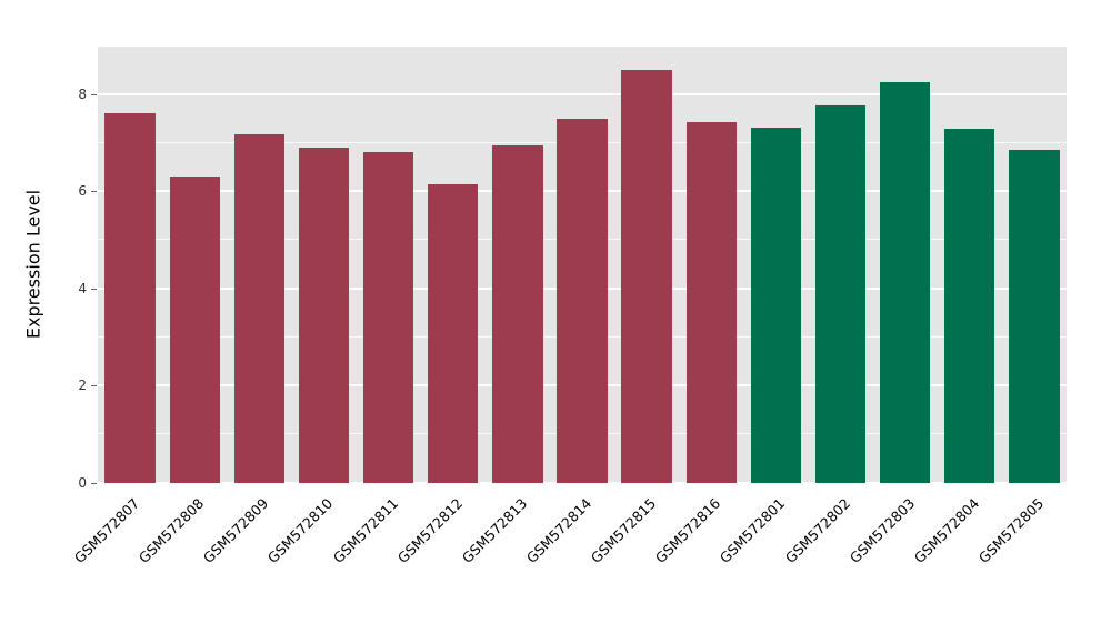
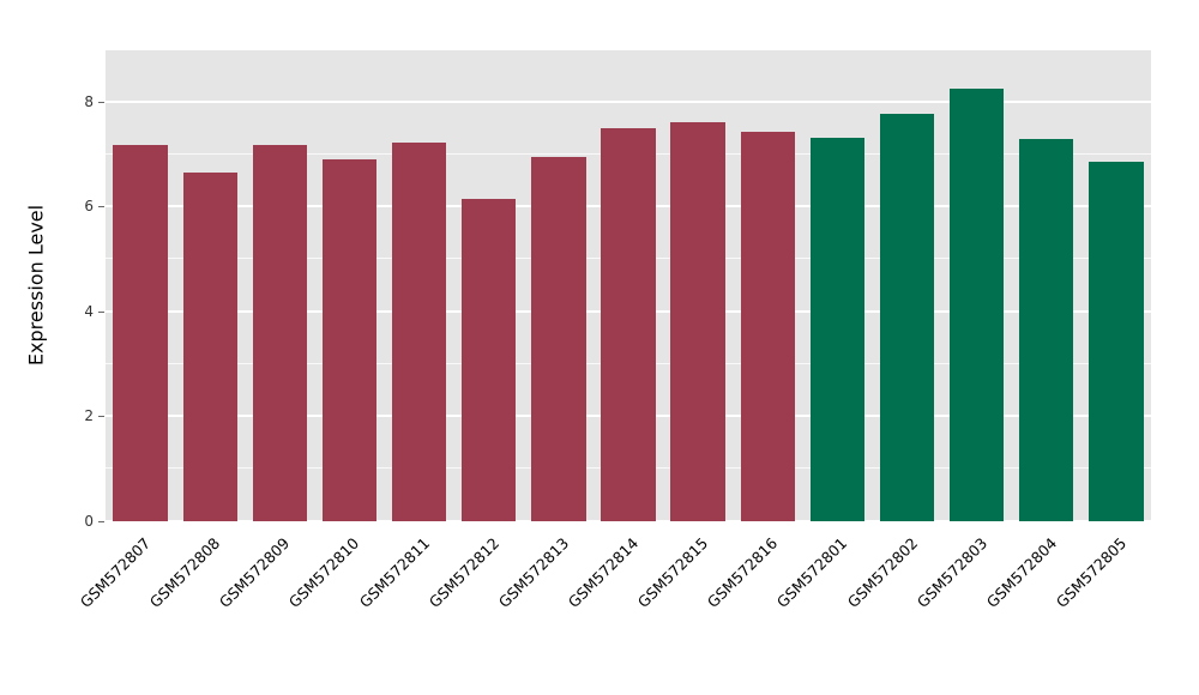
GSM572807: 7.6 -> 7.2
GSM572808: 6.3 -> 6.7
GSM572811: 6.8 -> 7.2
GSM572815: 8.5 -> 7.6
